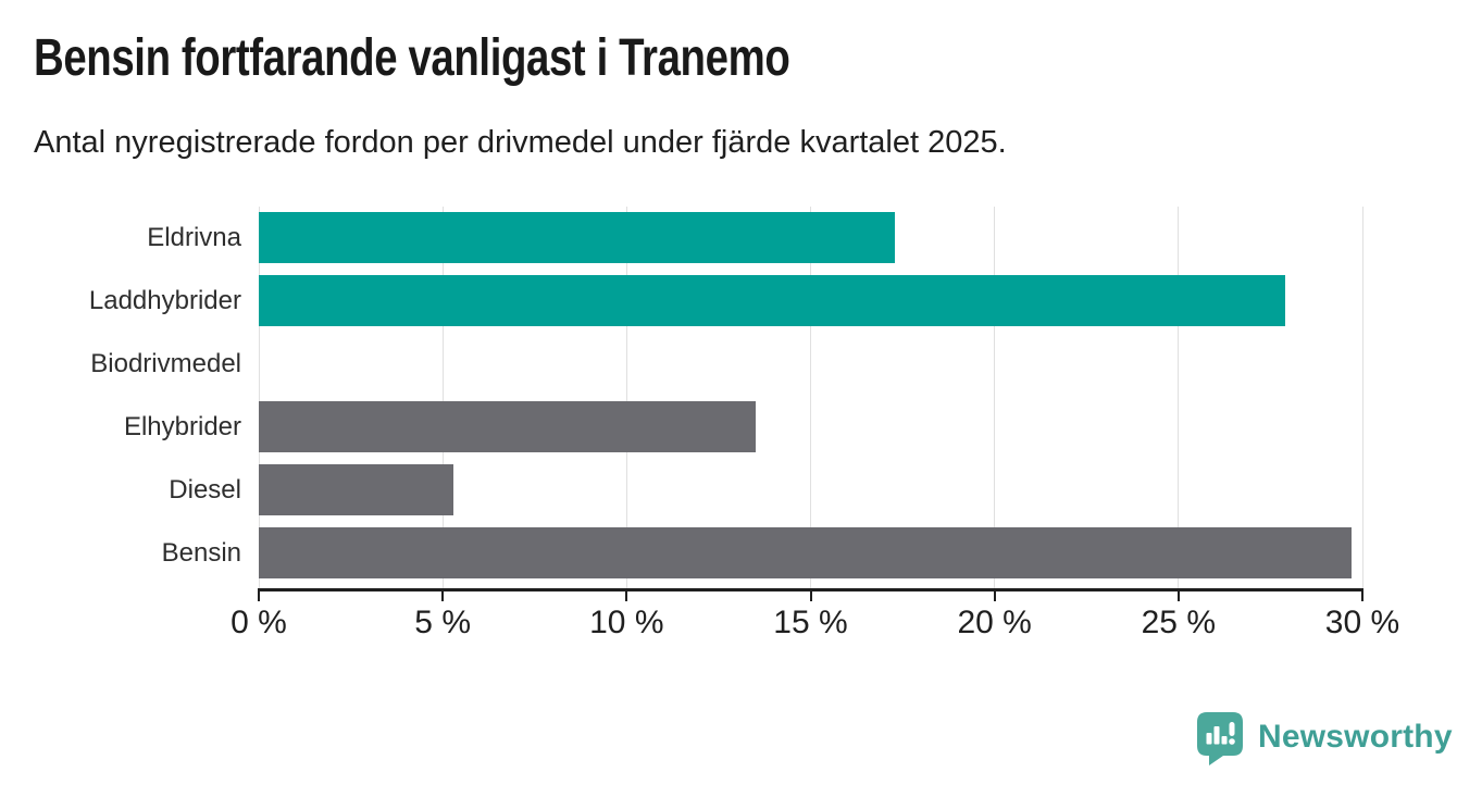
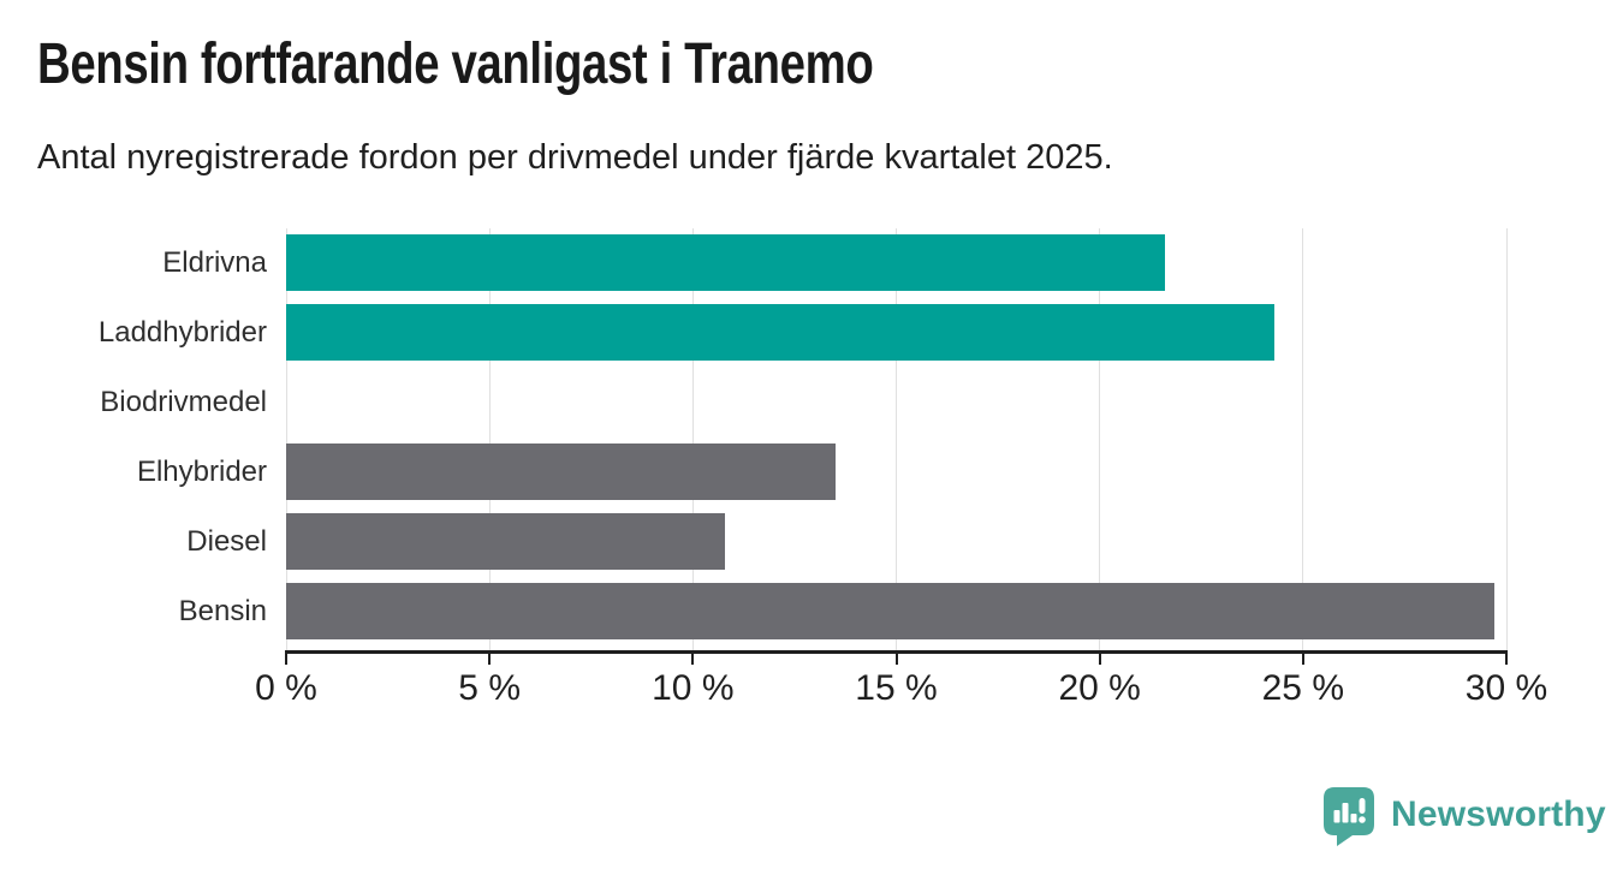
Eldrivna: 17.3% -> 21.6%
Laddhybrider: 27.9% -> 24.3%
Diesel: 5.3% -> 10.8%
